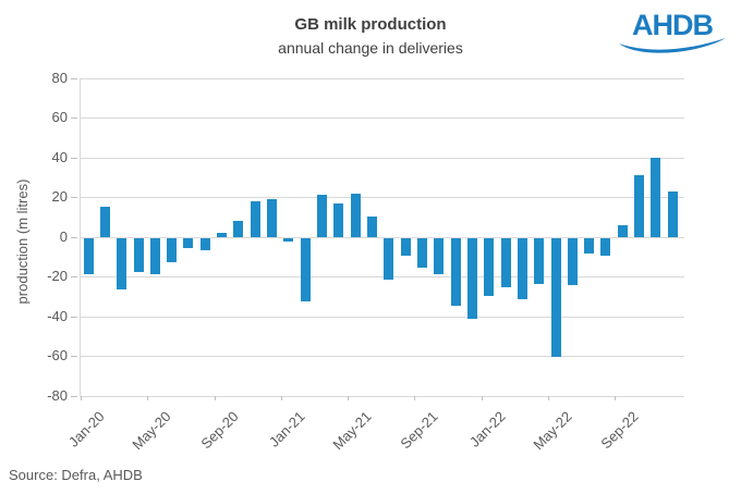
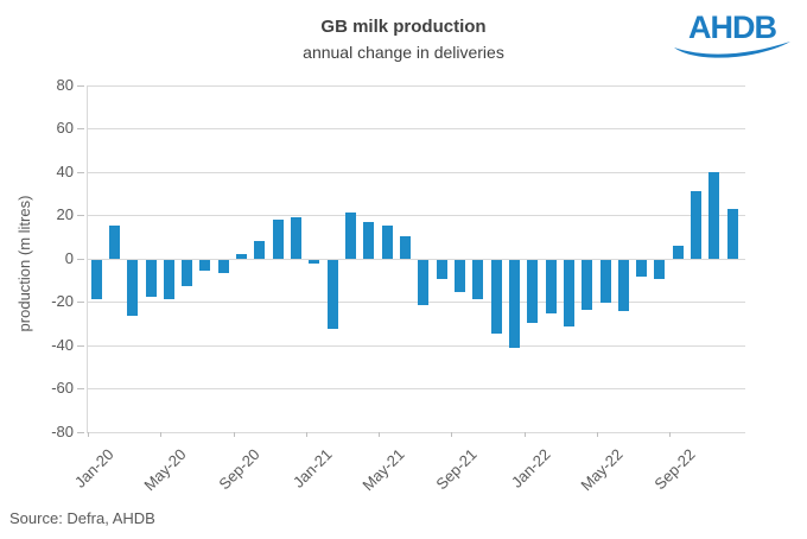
May-21: 22 -> 15
May-22: -60 -> -20
